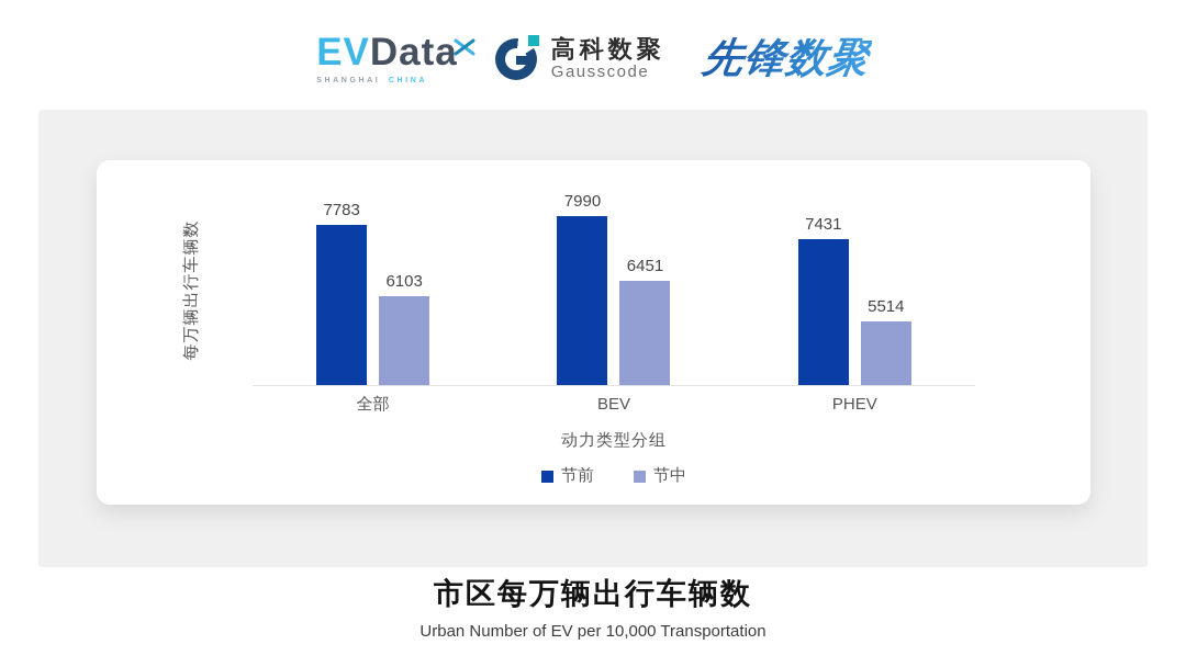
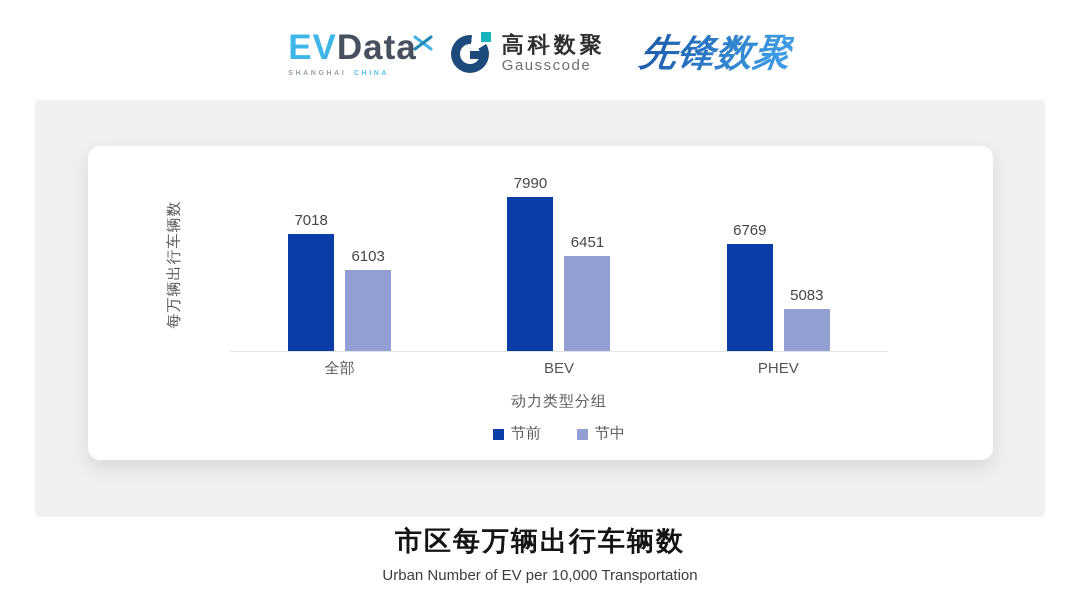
节前/全部: 7783 -> 7018
节前/PHEV: 7431 -> 6769
节中/PHEV: 5514 -> 5083
